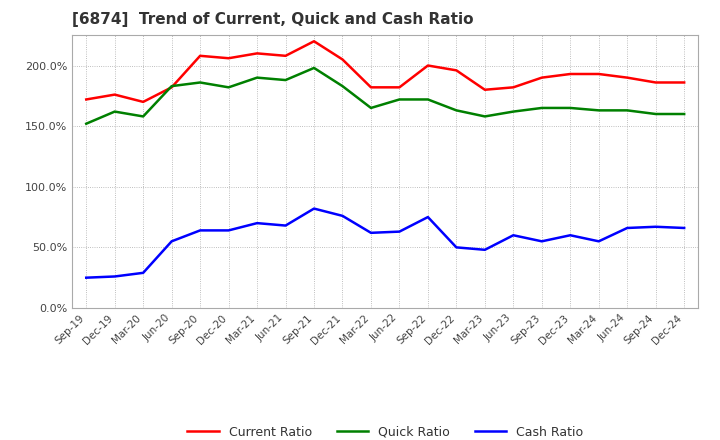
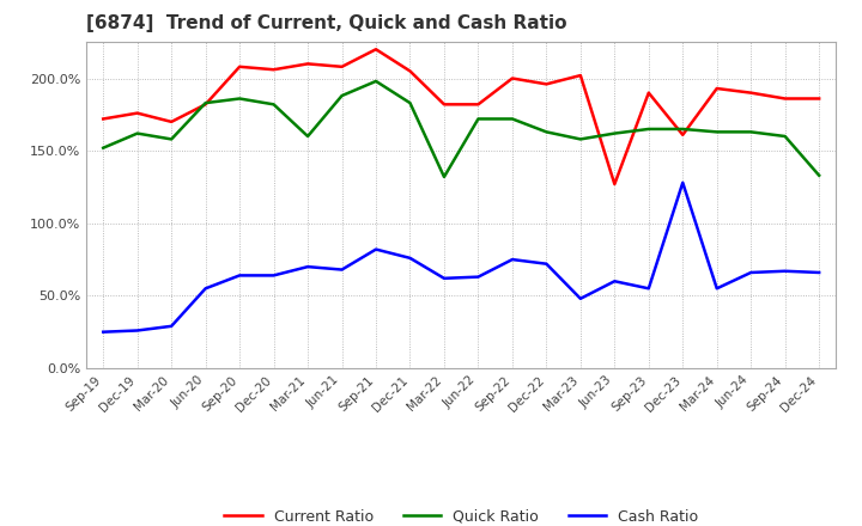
Quick Ratio/Mar-21: 190% -> 160%
Quick Ratio/Mar-22: 165% -> 132%
Cash Ratio/Dec-22: 50% -> 72%
Current Ratio/Mar-23: 180% -> 202%
Current Ratio/Jun-23: 182% -> 127%
Current Ratio/Dec-23: 193% -> 161%
Cash Ratio/Dec-23: 60% -> 128%
Quick Ratio/Dec-24: 160% -> 133%
